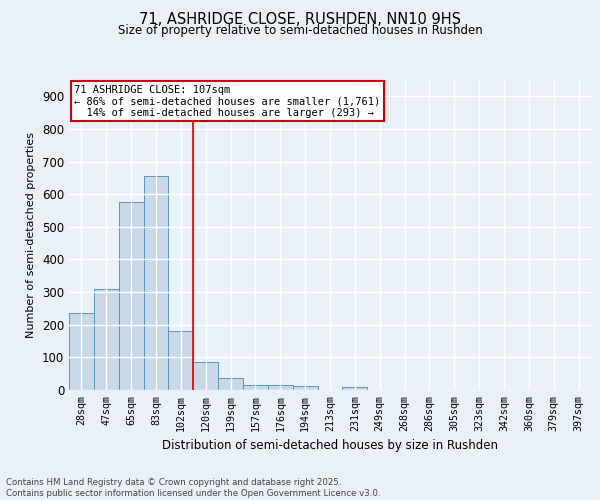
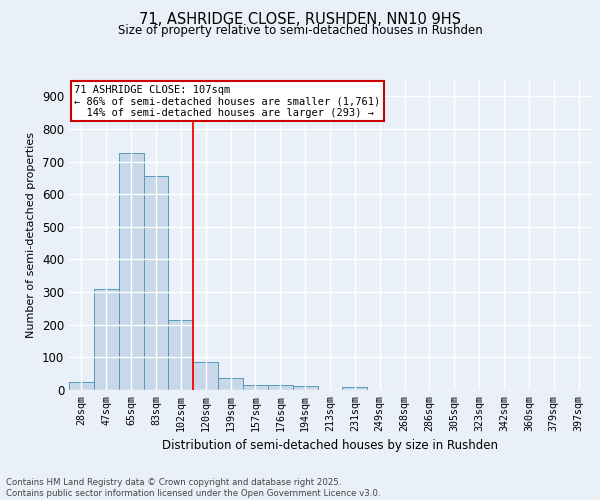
28sqm: 235 -> 25
65sqm: 575 -> 725
102sqm: 180 -> 215
